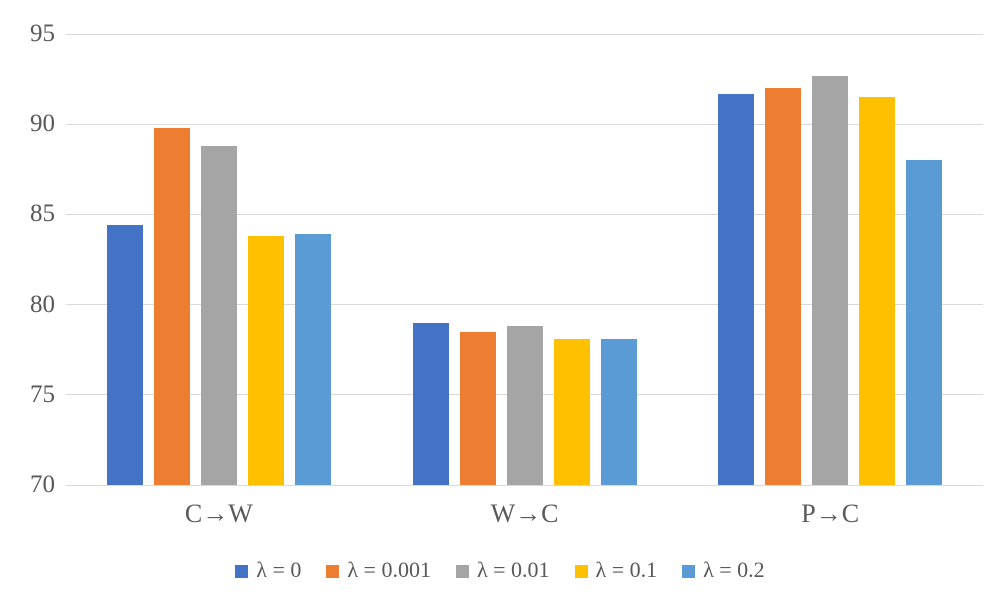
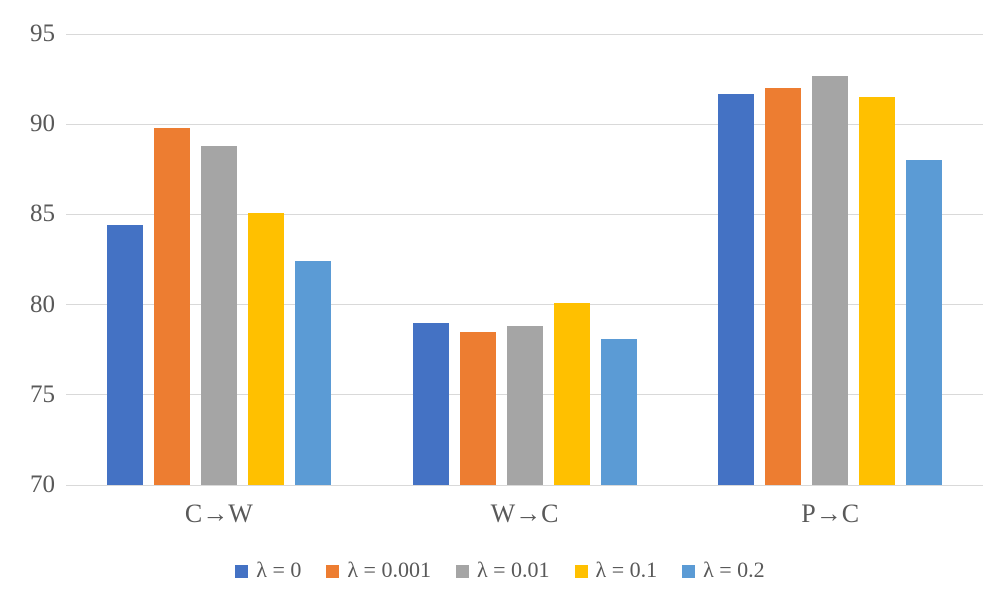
λ = 0.1/C→W: 83.8 -> 85.1
λ = 0.2/C→W: 83.9 -> 82.4
λ = 0.1/W→C: 78.1 -> 80.1
